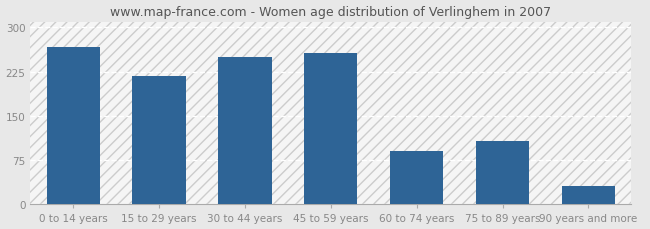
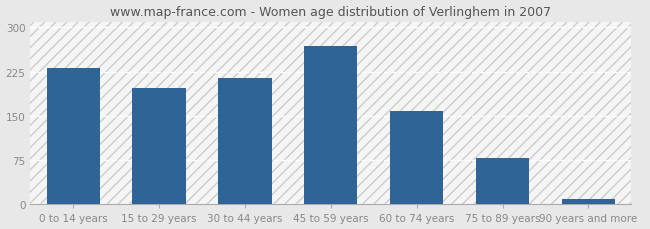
0 to 14 years: 266 -> 232
15 to 29 years: 218 -> 198
30 to 44 years: 250 -> 215
45 to 59 years: 256 -> 268
60 to 74 years: 90 -> 158
75 to 89 years: 108 -> 78
90 years and more: 32 -> 10
